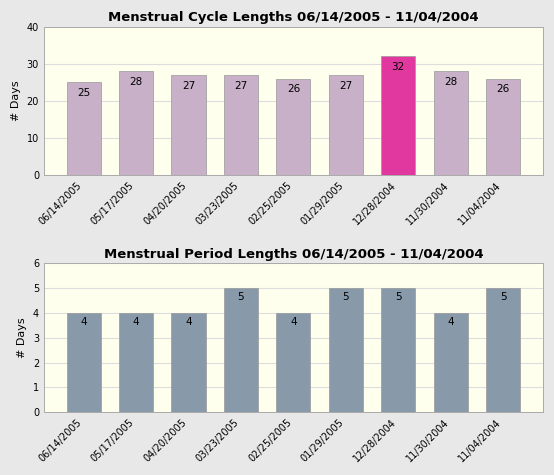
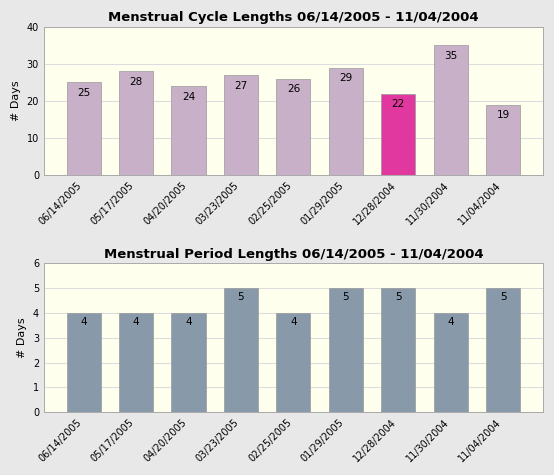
Menstrual Cycle Lengths 06/14/2005 - 11/04/2004/04/20/2005: 27 -> 24
Menstrual Cycle Lengths 06/14/2005 - 11/04/2004/01/29/2005: 27 -> 29
Menstrual Cycle Lengths 06/14/2005 - 11/04/2004/12/28/2004: 32 -> 22
Menstrual Cycle Lengths 06/14/2005 - 11/04/2004/11/30/2004: 28 -> 35
Menstrual Cycle Lengths 06/14/2005 - 11/04/2004/11/04/2004: 26 -> 19
